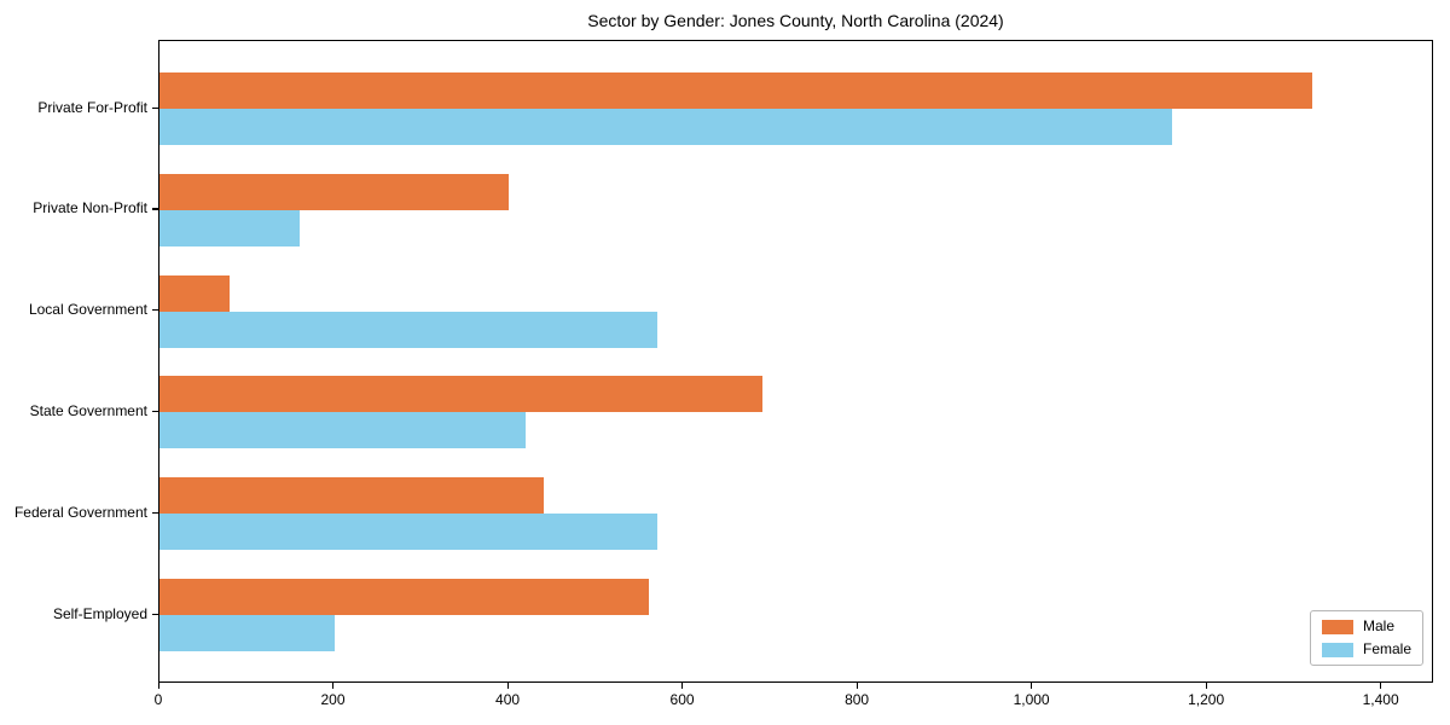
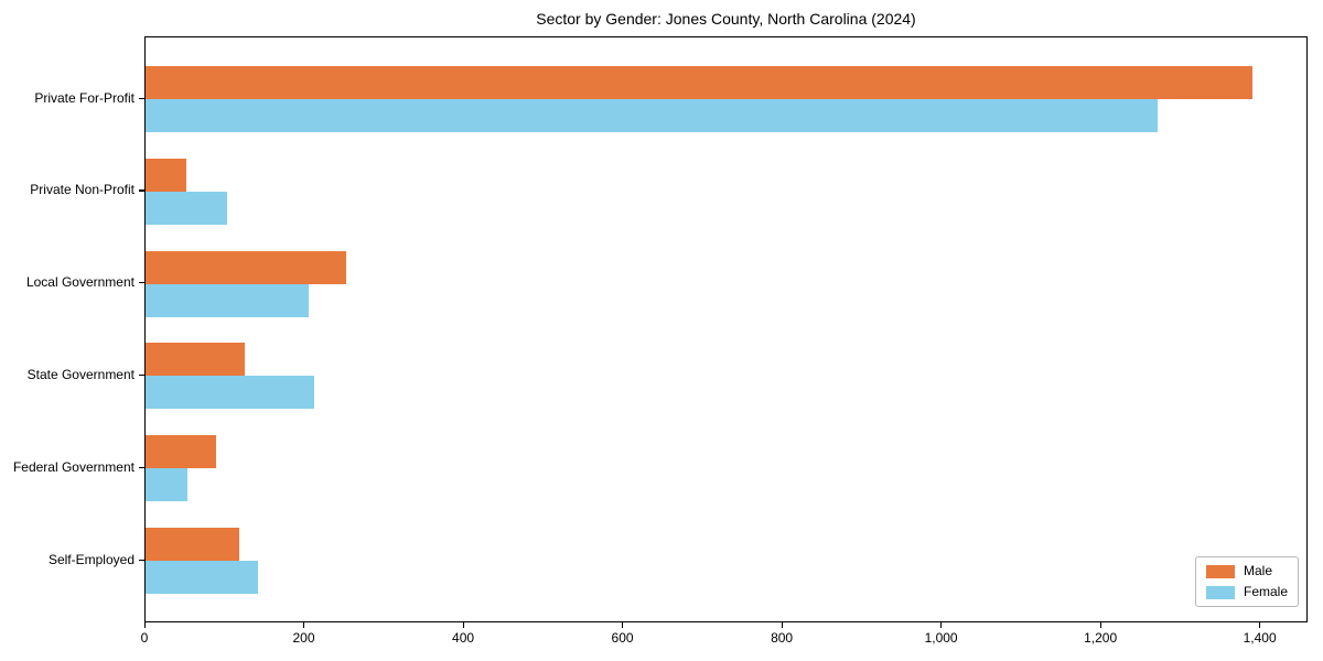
Male/Private For-Profit: 1320 -> 1390
Female/Private For-Profit: 1160 -> 1270
Male/Private Non-Profit: 400 -> 50
Female/Private Non-Profit: 160 -> 100
Male/Local Government: 80 -> 250
Female/Local Government: 570 -> 200
Male/State Government: 690 -> 120
Female/State Government: 420 -> 210
Male/Federal Government: 440 -> 90
Female/Federal Government: 570 -> 50
Male/Self-Employed: 560 -> 120
Female/Self-Employed: 200 -> 140
